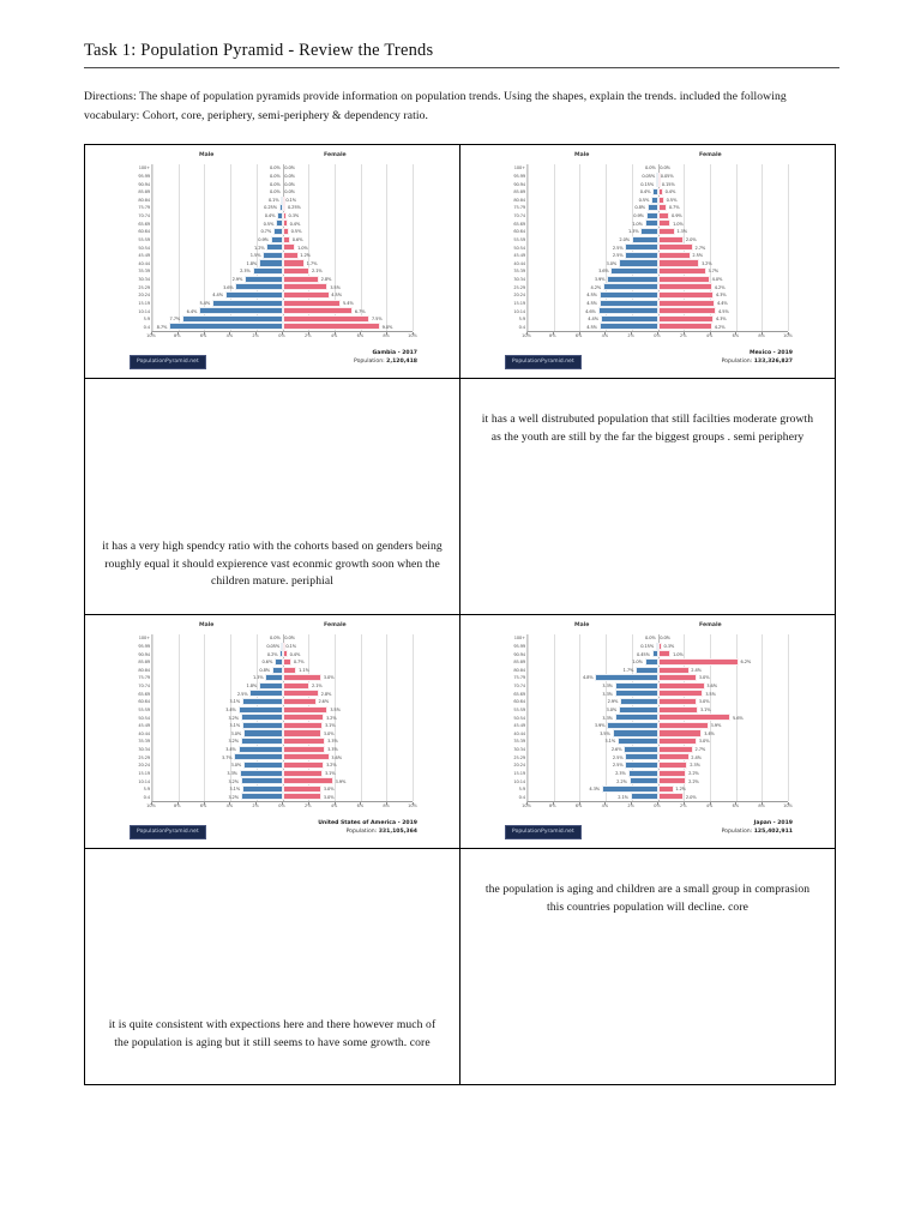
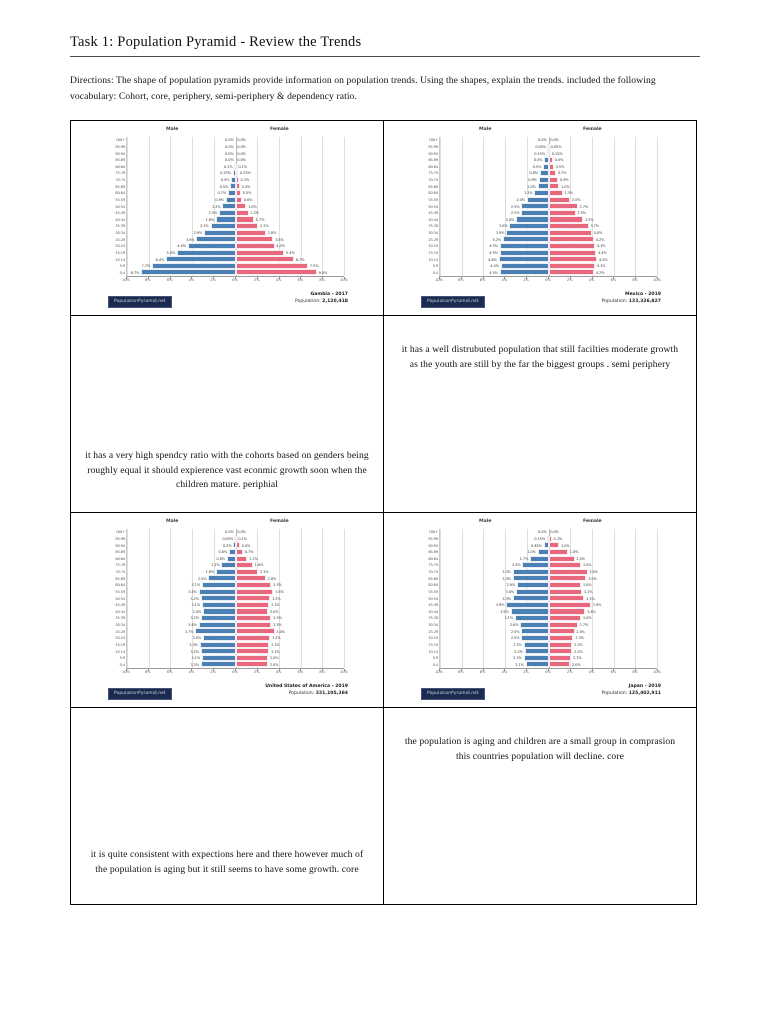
United States of America - 2019/Female/75-79: 3.0% -> 1.6%
United States of America - 2019/Female/60-64: 2.6% -> 3.3%
United States of America - 2019/Female/10-14: 3.9% -> 3.1%
Japan - 2019/Female/85-89: 6.2% -> 1.8%
Japan - 2019/Male/75-79: 4.8% -> 2.4%
Japan - 2019/Female/50-54: 5.6% -> 3.3%
Japan - 2019/Male/5-9: 4.3% -> 2.3%
Japan - 2019/Female/5-9: 1.2% -> 2.1%
